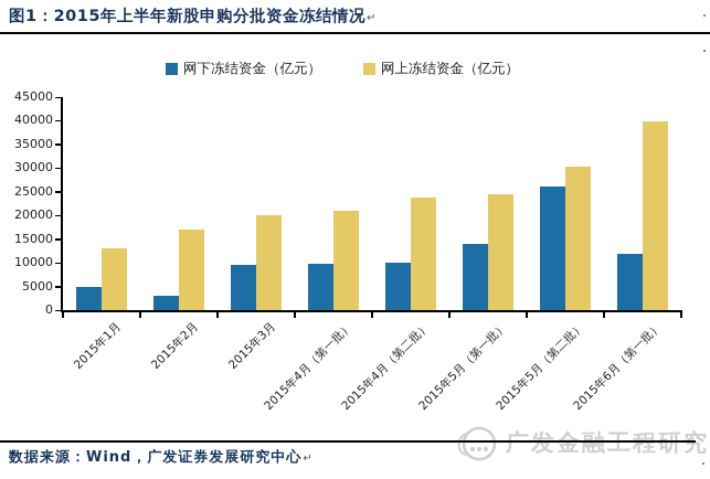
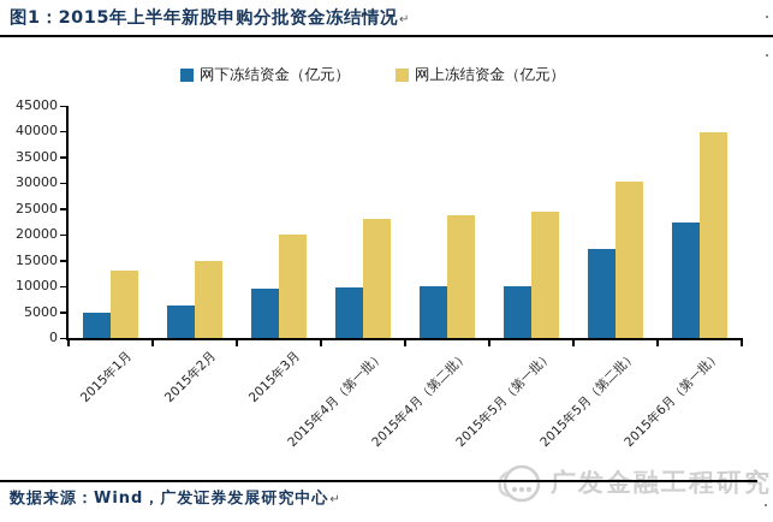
网下冻结资金（亿元）/2015年2月: 3000 -> 6000
网上冻结资金（亿元）/2015年2月: 17000 -> 15000
网上冻结资金（亿元）/2015年4月（第一批）: 21000 -> 23000
网下冻结资金（亿元）/2015年5月（第一批）: 14000 -> 10000
网下冻结资金（亿元）/2015年5月（第二批）: 26000 -> 17000
网下冻结资金（亿元）/2015年6月（第一批）: 12000 -> 22000
